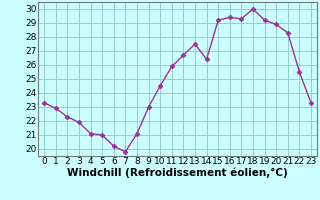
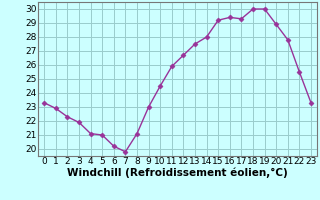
14: 26.4 -> 28.0
19: 29.2 -> 30.0
21: 28.3 -> 27.8
